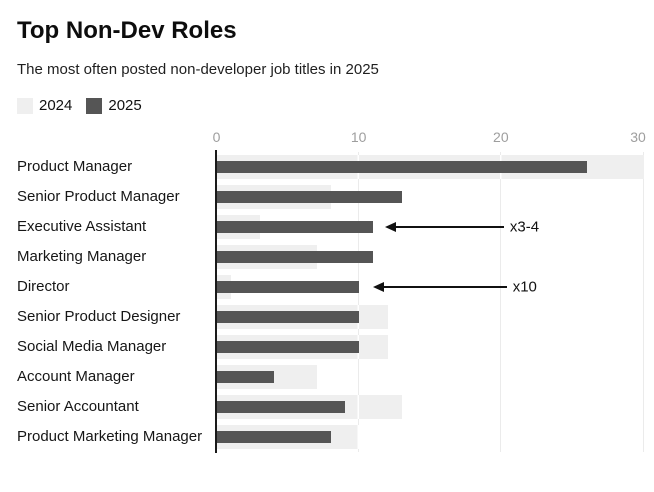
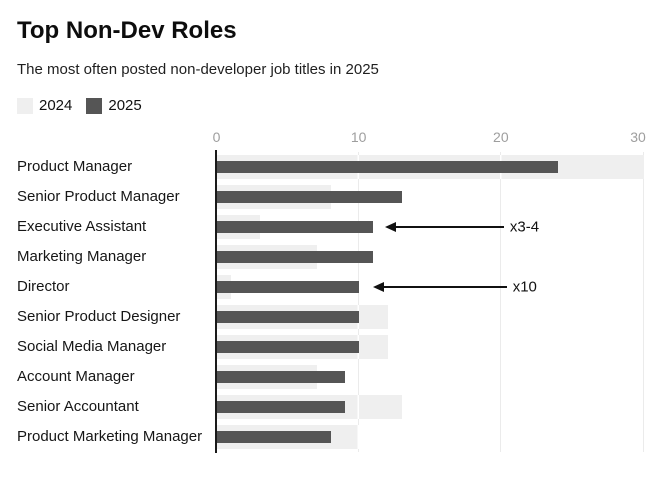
2025/Product Manager: 26 -> 24
2025/Account Manager: 4 -> 9
